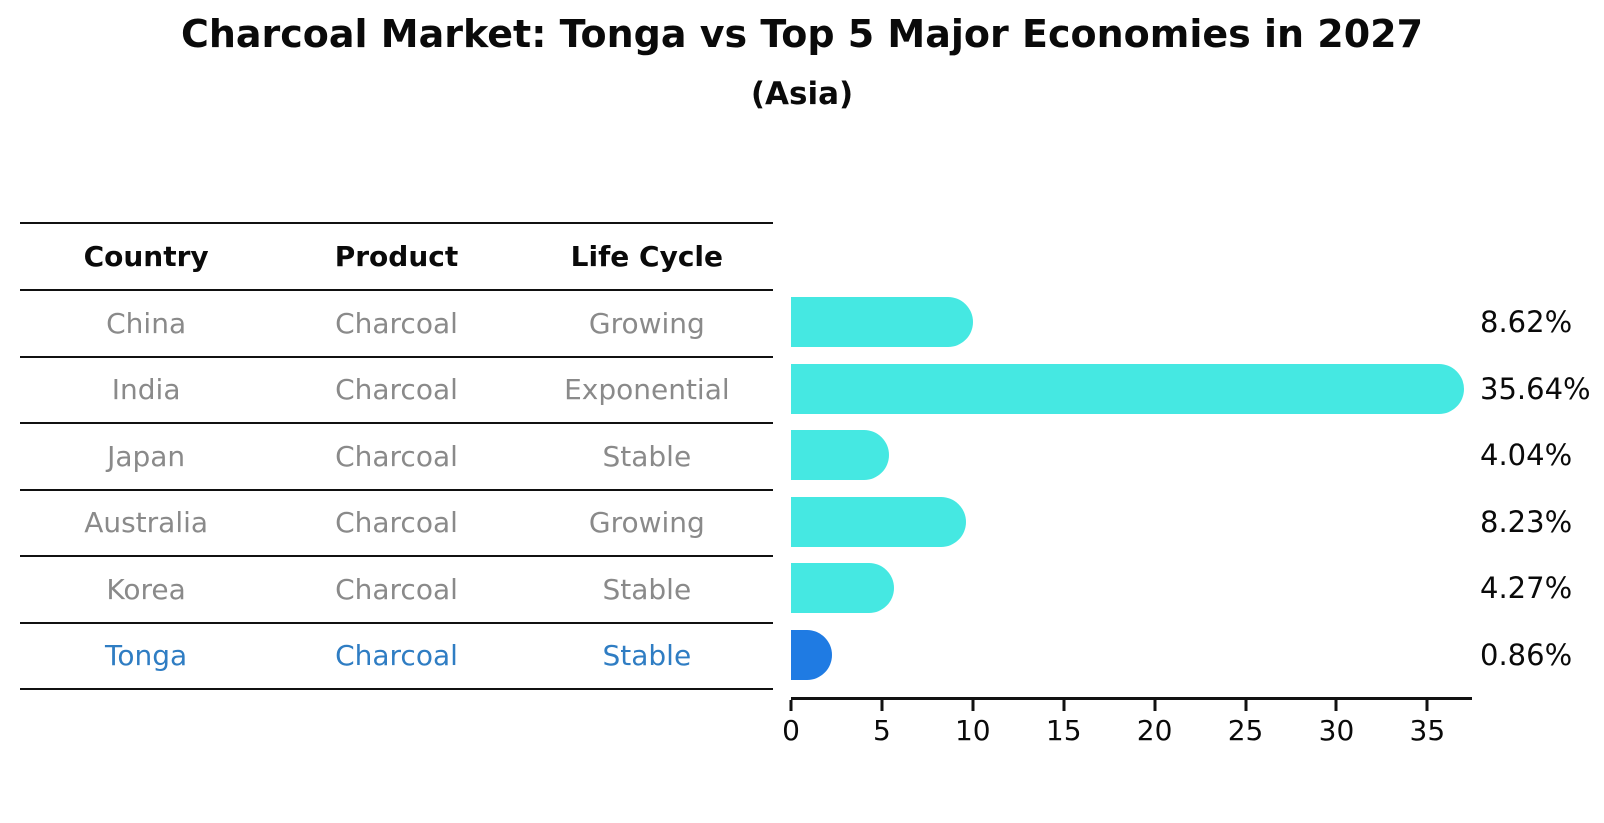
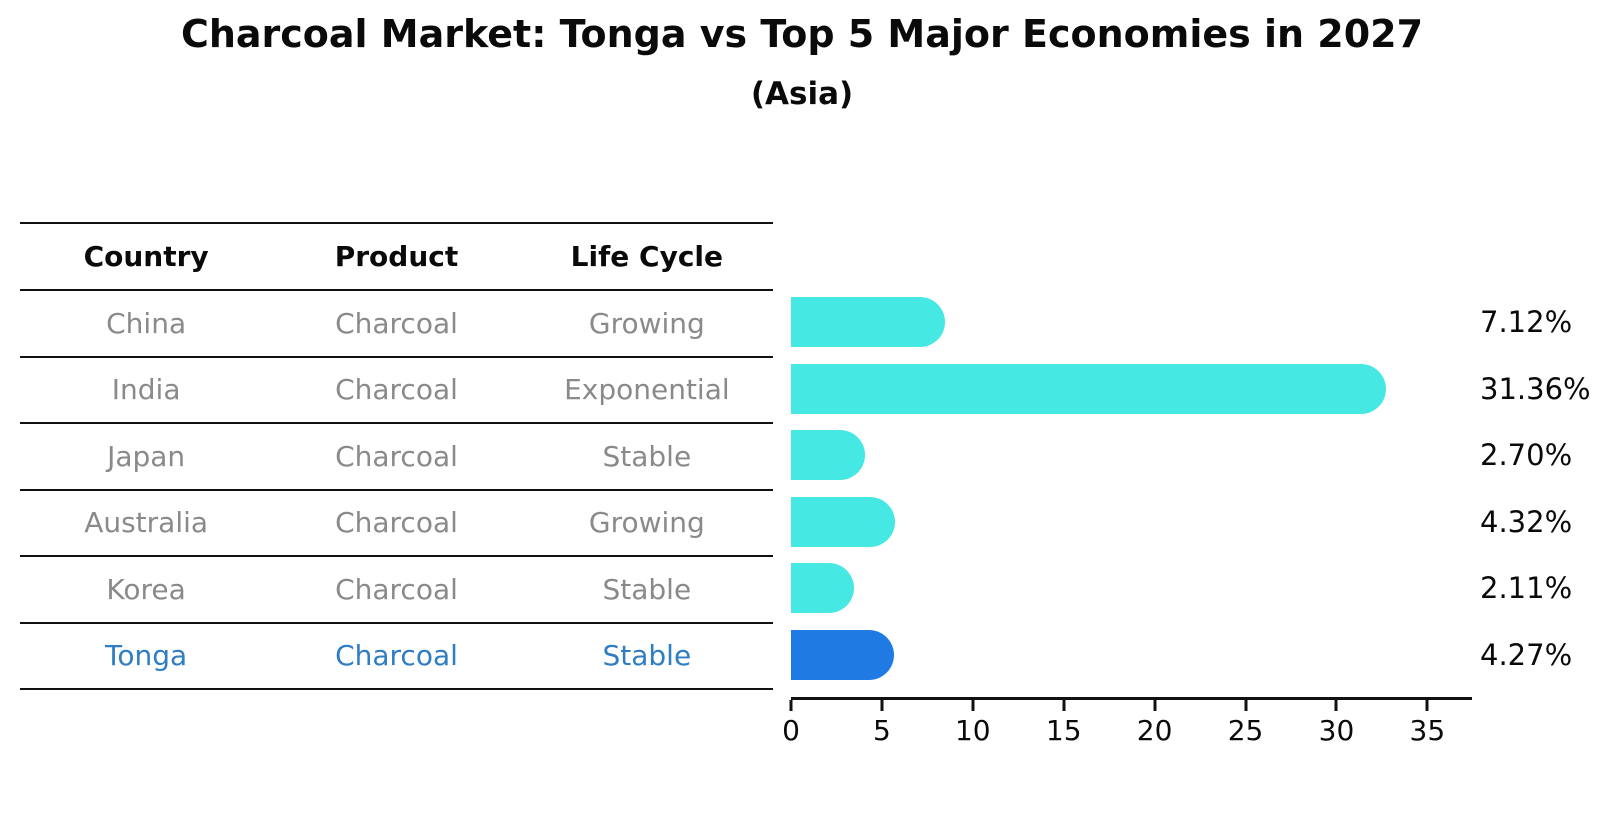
China: 8.62% -> 7.12%
India: 35.64% -> 31.36%
Japan: 4.04% -> 2.70%
Australia: 8.23% -> 4.32%
Korea: 4.27% -> 2.11%
Tonga: 0.86% -> 4.27%
